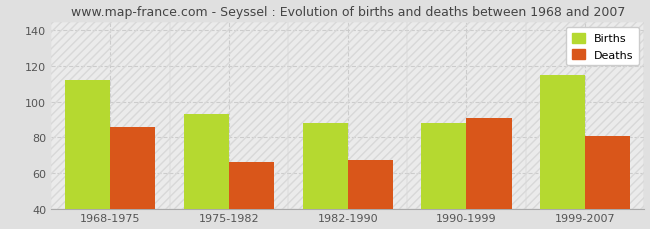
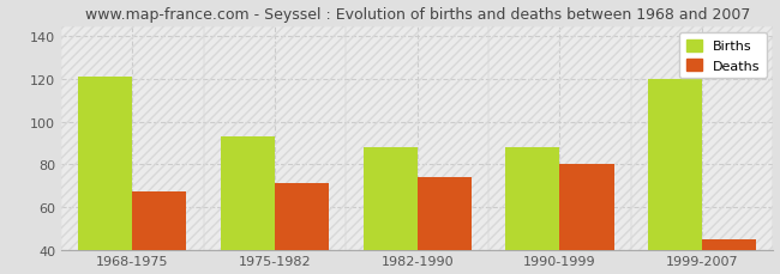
Births/1968-1975: 112 -> 121
Deaths/1968-1975: 86 -> 67
Deaths/1975-1982: 66 -> 71
Deaths/1982-1990: 67 -> 74
Deaths/1990-1999: 91 -> 80
Births/1999-2007: 115 -> 120
Deaths/1999-2007: 81 -> 45
